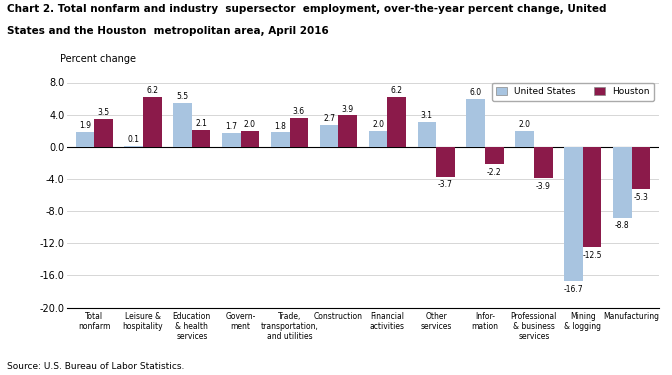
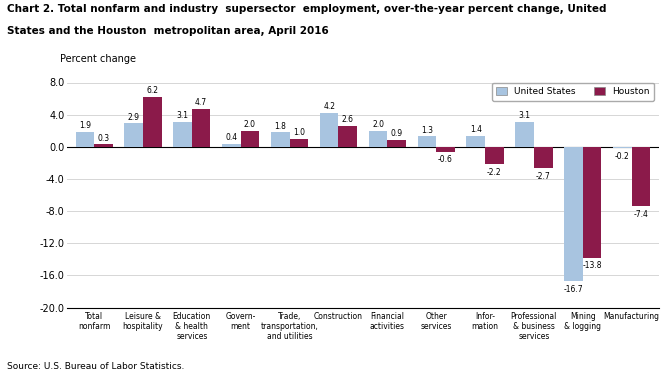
Houston/Total nonfarm: 3.5 -> 0.3
United States/Leisure & hospitality: 0.1 -> 2.9
United States/Education & health services: 5.5 -> 3.1
Houston/Education & health services: 2.1 -> 4.7
United States/Govern- ment: 1.7 -> 0.4
Houston/Trade, transportation, and utilities: 3.6 -> 1.0
United States/Construction: 2.7 -> 4.2
Houston/Construction: 3.9 -> 2.6
Houston/Financial activities: 6.2 -> 0.9
United States/Other services: 3.1 -> 1.3
Houston/Other services: -3.7 -> -0.6
United States/Infor- mation: 6.0 -> 1.4
United States/Professional & business services: 2.0 -> 3.1
Houston/Professional & business services: -3.9 -> -2.7
Houston/Mining & logging: -12.5 -> -13.8
United States/Manufacturing: -8.8 -> -0.2
Houston/Manufacturing: -5.3 -> -7.4
